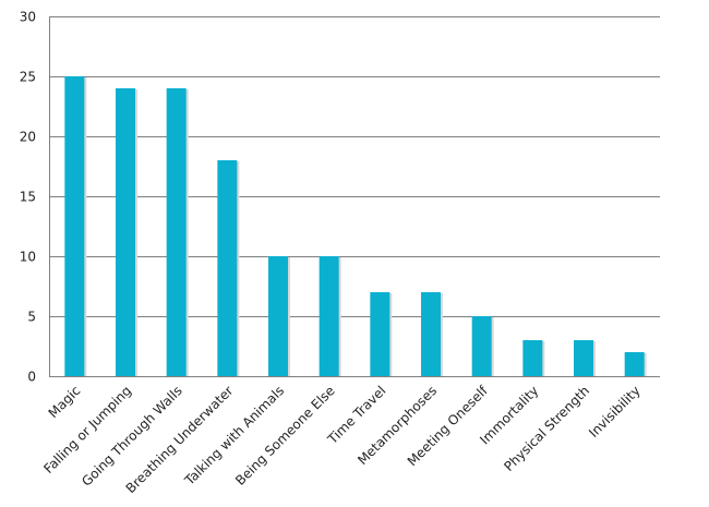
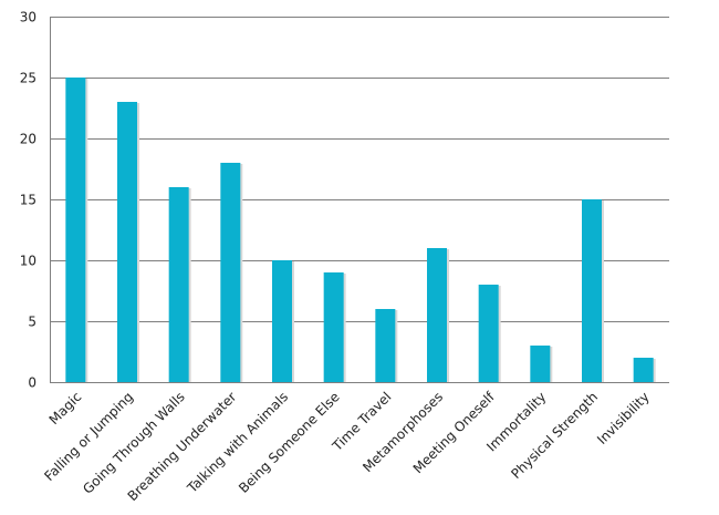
Falling or Jumping: 24 -> 23
Going Through Walls: 24 -> 16
Being Someone Else: 10 -> 9
Time Travel: 7 -> 6
Metamorphoses: 7 -> 11
Meeting Oneself: 5 -> 8
Physical Strength: 3 -> 15
